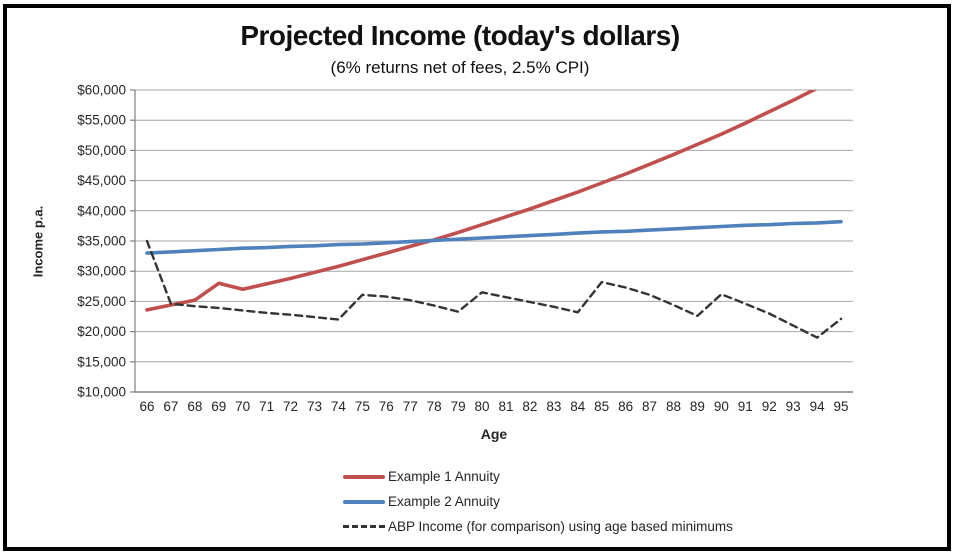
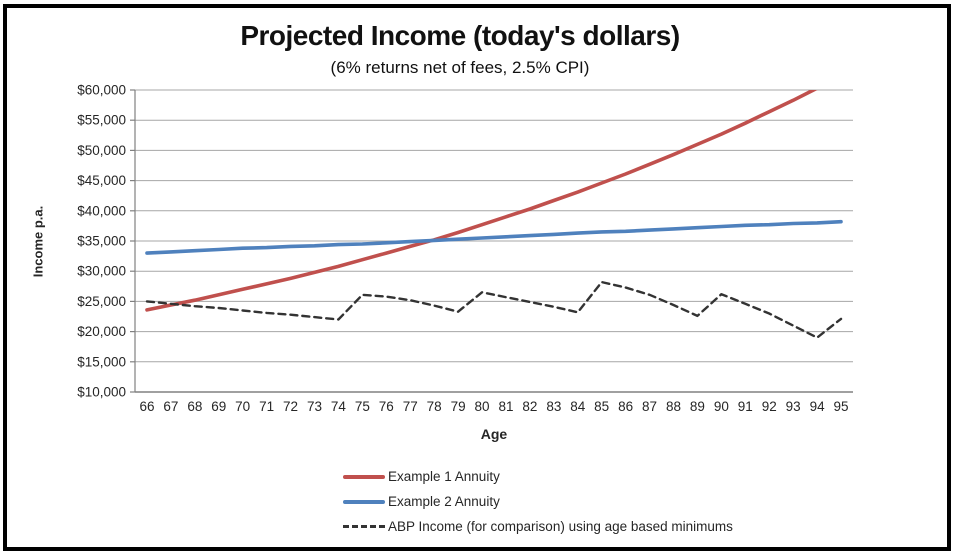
ABP Income (for comparison) using age based minimums/66: $35000 -> $25000
Example 1 Annuity/69: $28000 -> $26000
